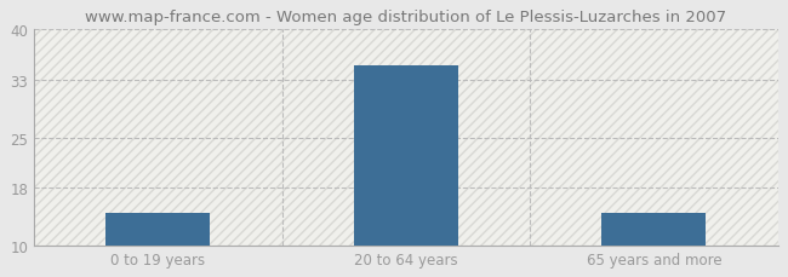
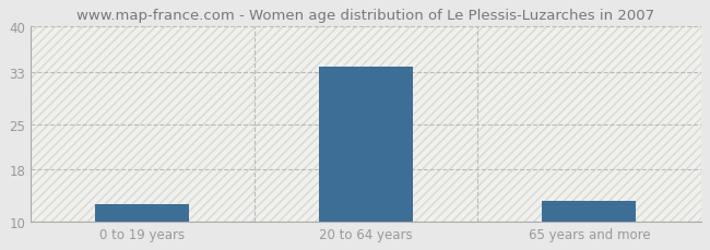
0 to 19 years: 14.5 -> 12.6
20 to 64 years: 35.0 -> 33.8
65 years and more: 14.5 -> 13.2
